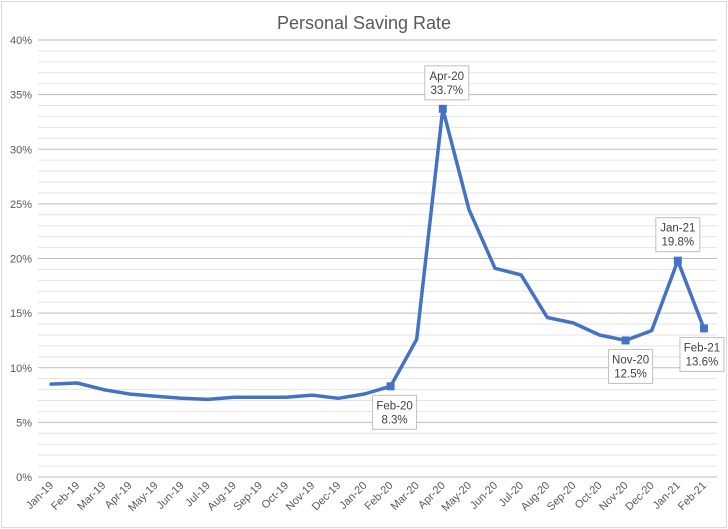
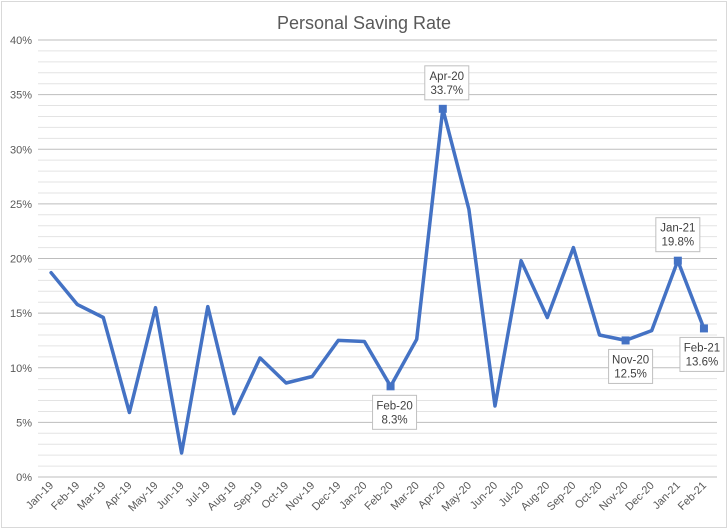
Jan-19: 8.5% -> 18.7%
Feb-19: 8.6% -> 15.8%
Mar-19: 8.0% -> 14.6%
Apr-19: 7.6% -> 5.9%
May-19: 7.4% -> 15.5%
Jun-19: 7.2% -> 2.2%
Jul-19: 7.1% -> 15.6%
Aug-19: 7.3% -> 5.8%
Sep-19: 7.3% -> 10.9%
Oct-19: 7.3% -> 8.6%
Nov-19: 7.5% -> 9.2%
Dec-19: 7.2% -> 12.5%
Jan-20: 7.6% -> 12.4%
Jun-20: 19.1% -> 6.5%
Jul-20: 18.5% -> 19.8%
Sep-20: 14.1% -> 21.0%
